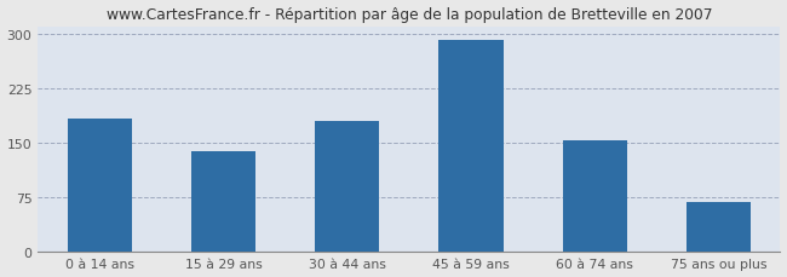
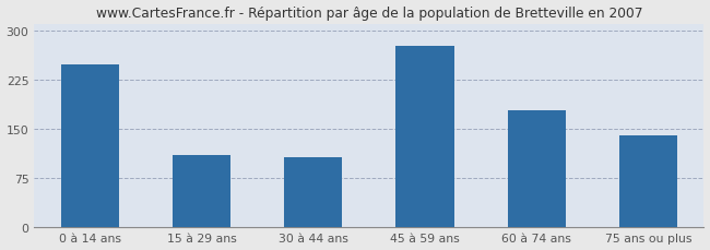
0 à 14 ans: 183 -> 248
15 à 29 ans: 138 -> 110
30 à 44 ans: 179 -> 106
45 à 59 ans: 291 -> 276
60 à 74 ans: 152 -> 178
75 ans ou plus: 68 -> 140
